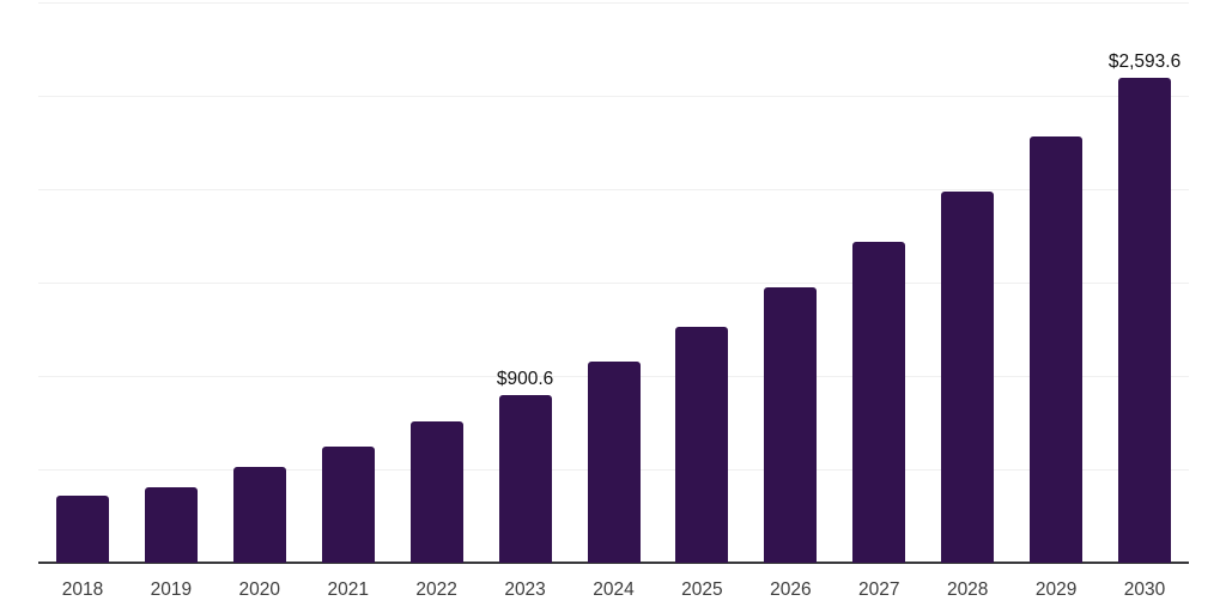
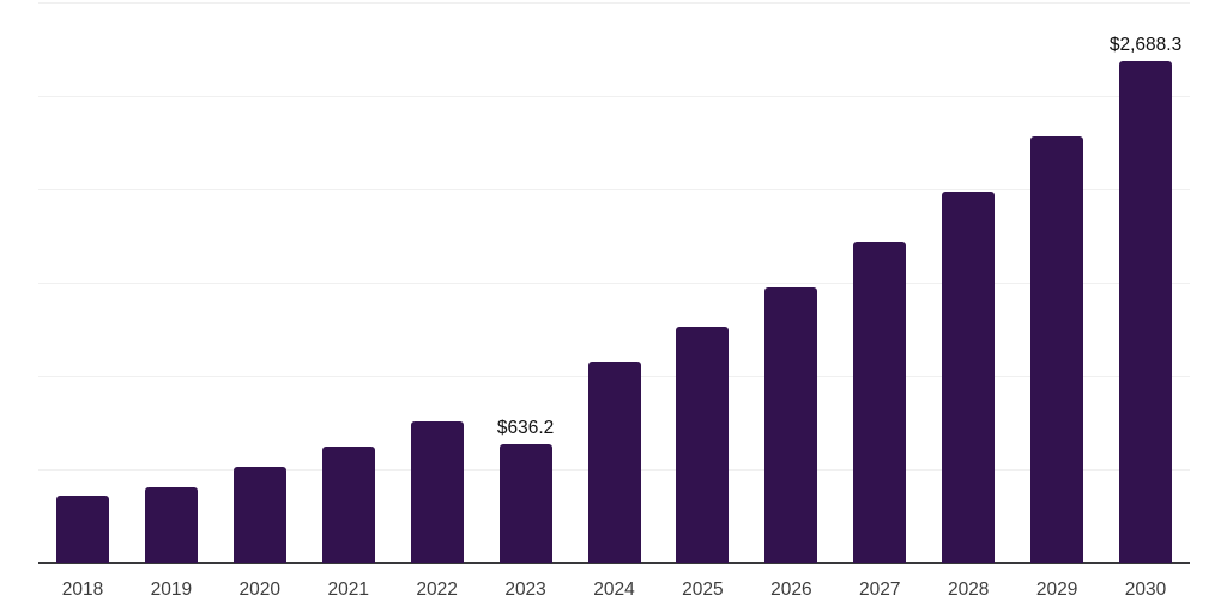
2023: $900.6 -> $636.2
2030: $2,593.6 -> $2,688.3
